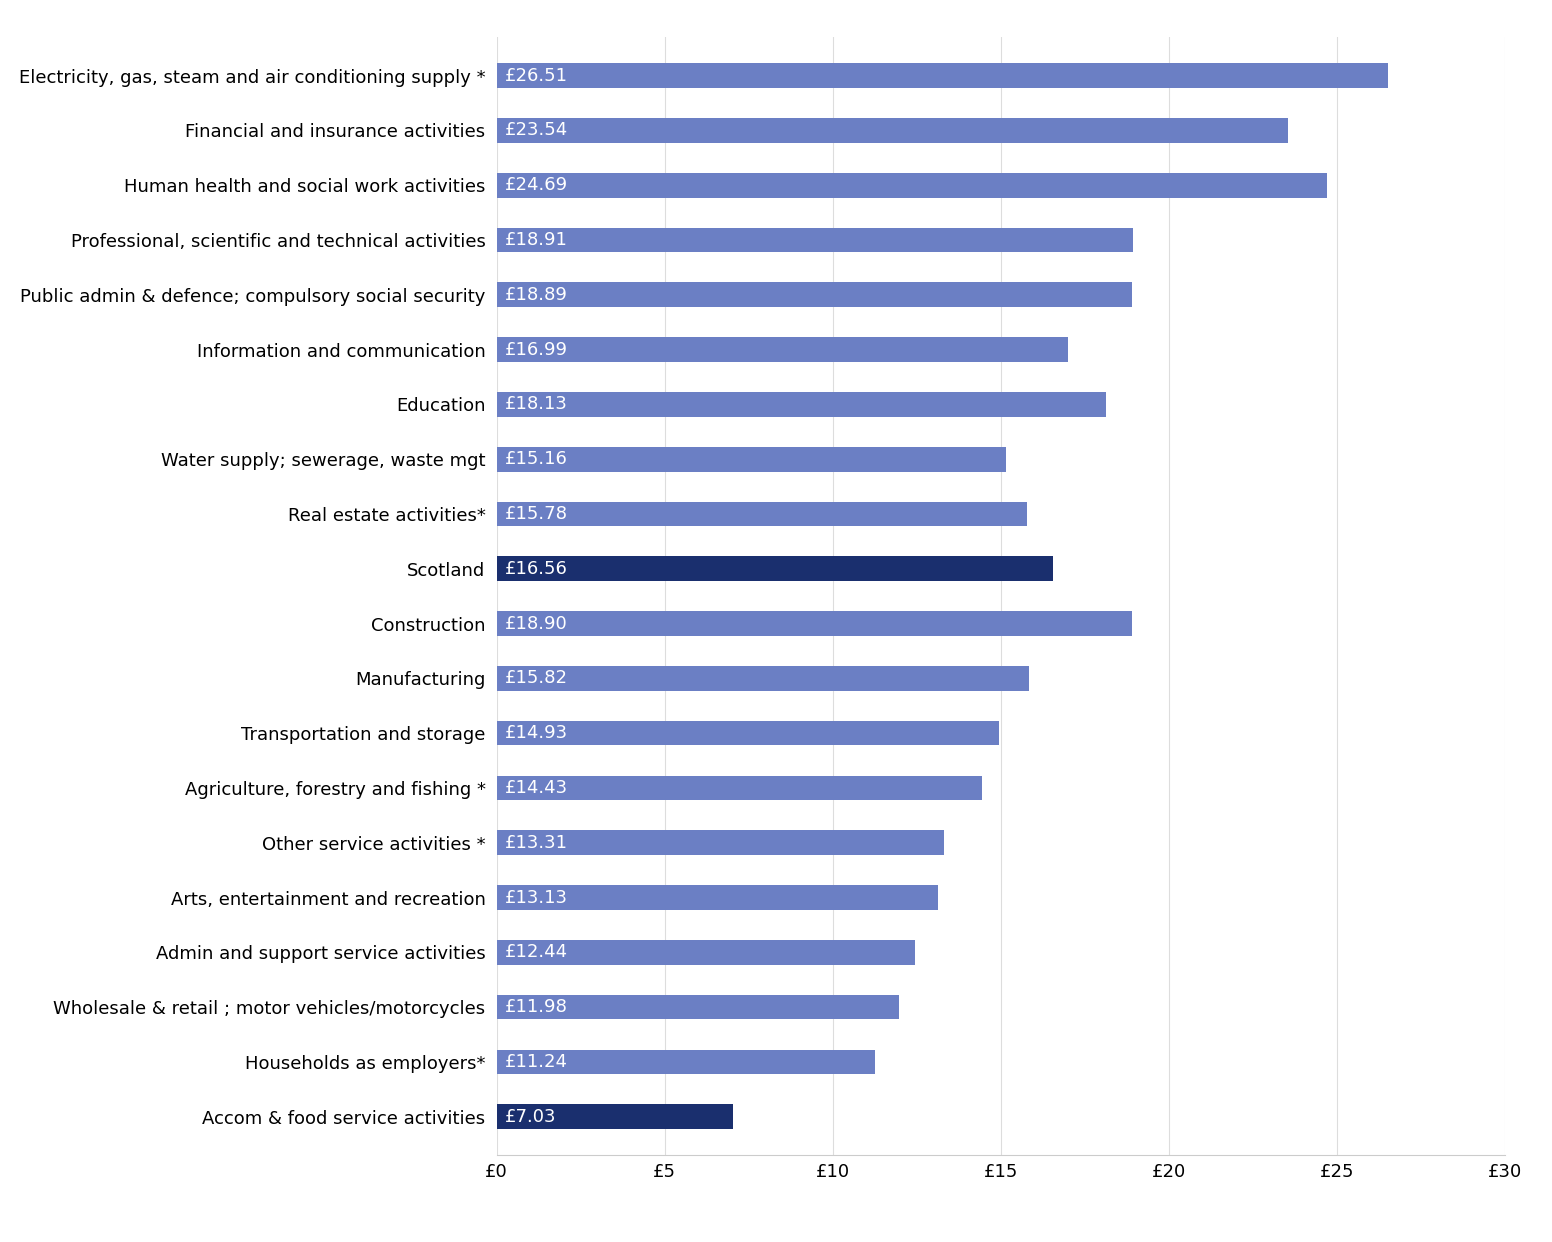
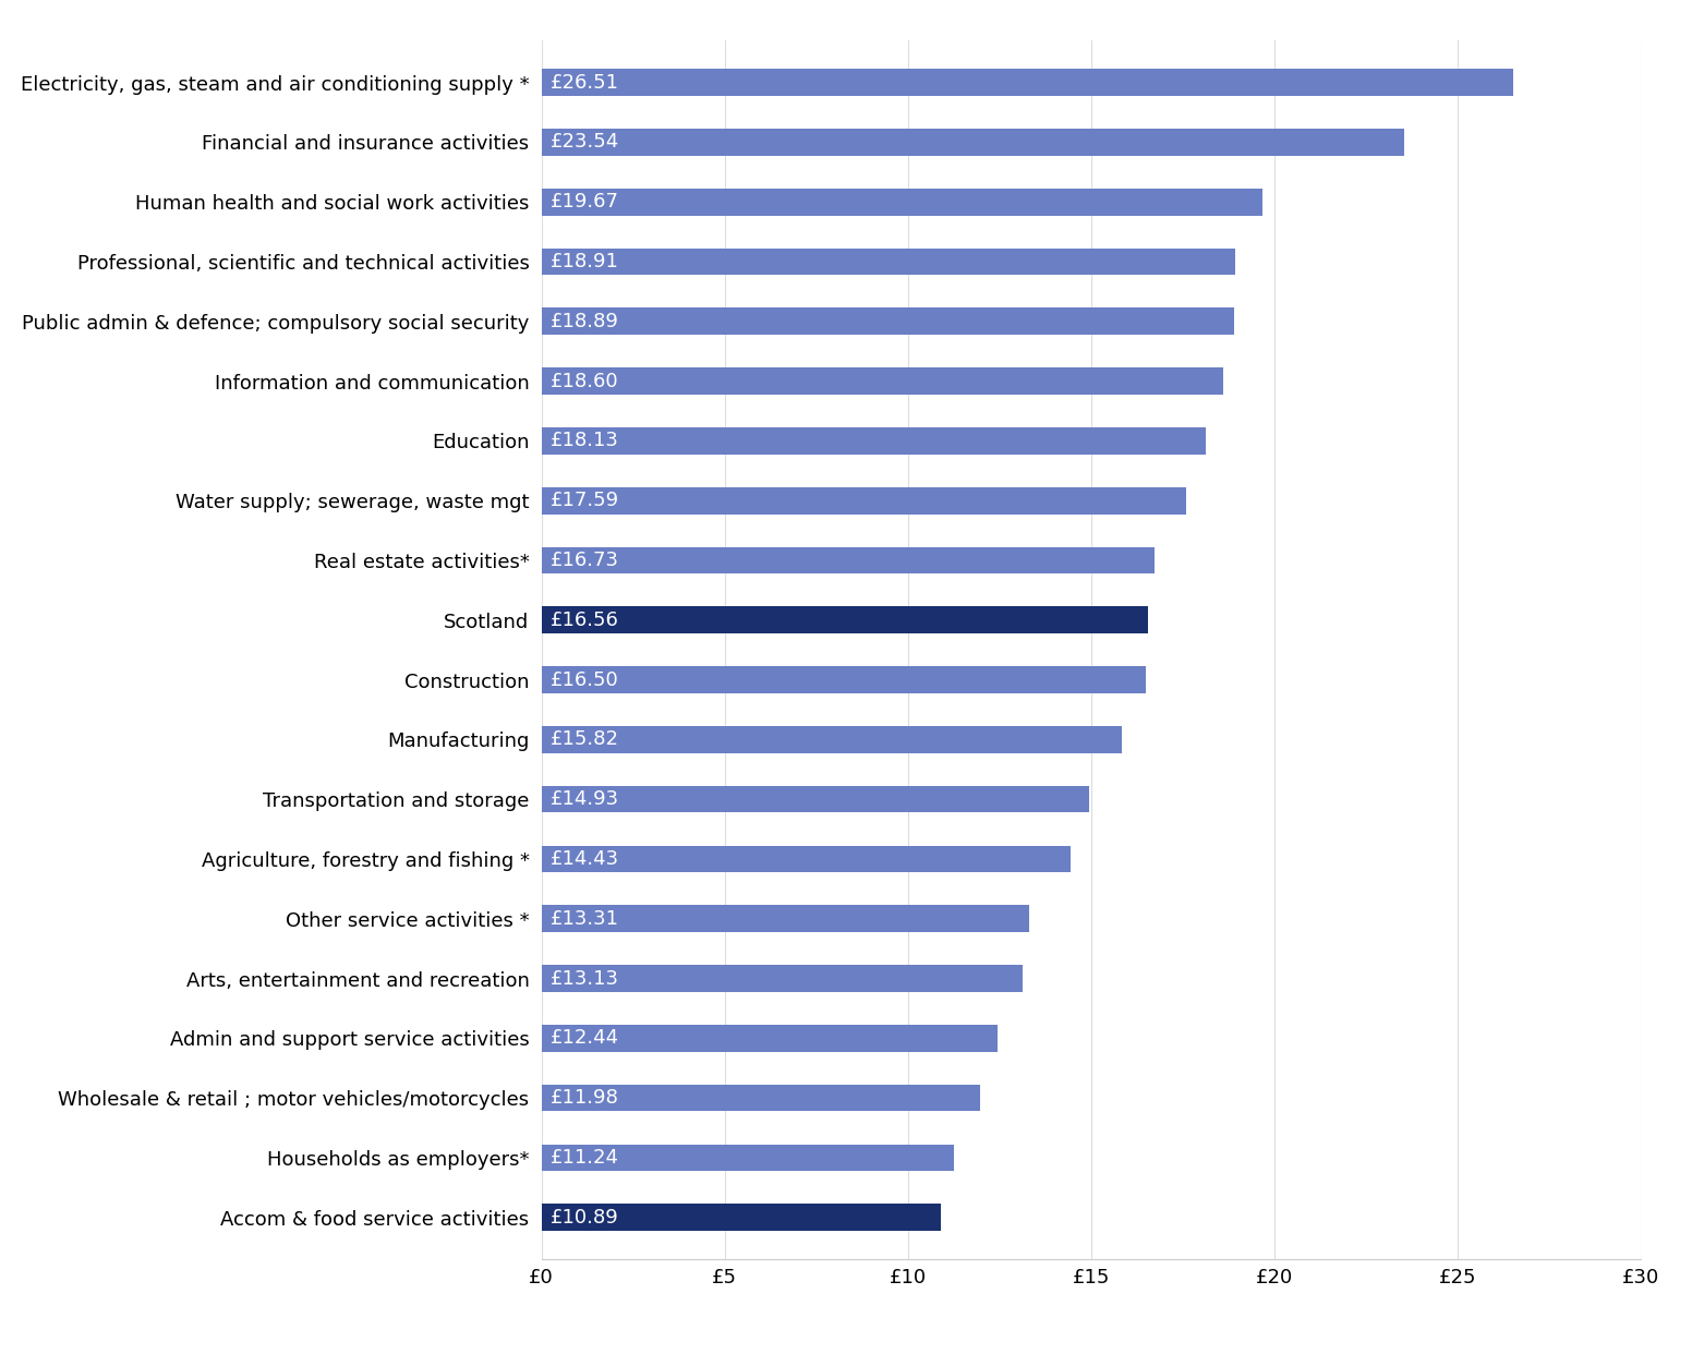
Human health and social work activities: £24.69 -> £19.67
Information and communication: £16.99 -> £18.60
Water supply; sewerage, waste mgt: £15.16 -> £17.59
Real estate activities*: £15.78 -> £16.73
Construction: £18.90 -> £16.50
Accom & food service activities: £7.03 -> £10.89
